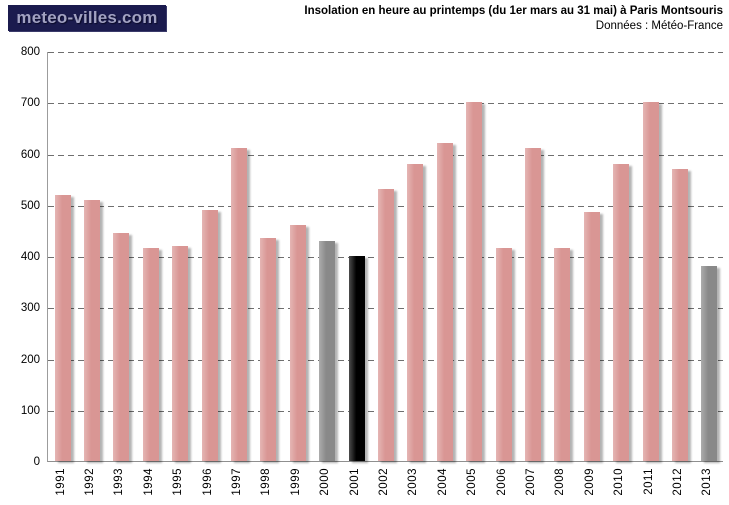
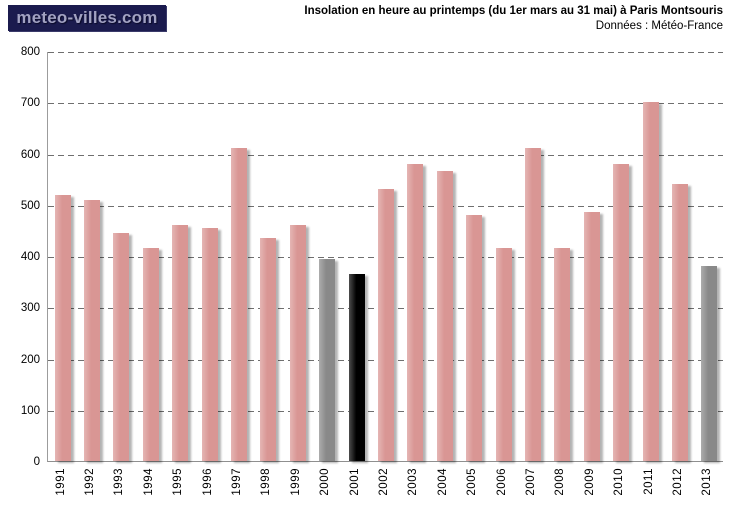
1995: 420 -> 460
1996: 490 -> 460
2000: 430 -> 400
2001: 400 -> 360
2004: 620 -> 560
2005: 700 -> 480
2012: 570 -> 540
